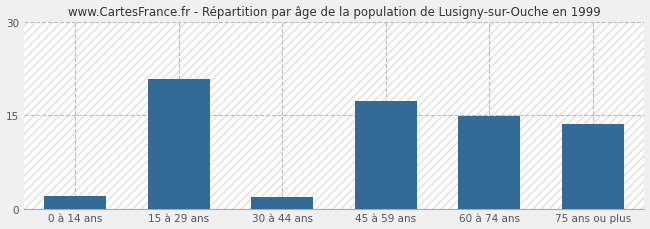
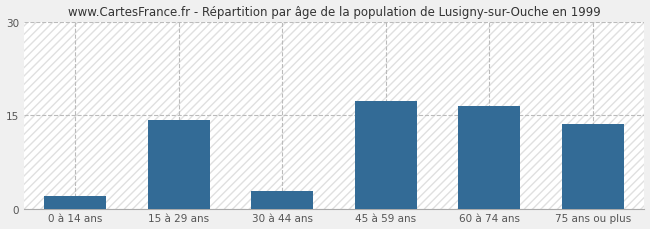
15 à 29 ans: 20.8 -> 14.2
30 à 44 ans: 1.8 -> 2.8
60 à 74 ans: 14.8 -> 16.5
